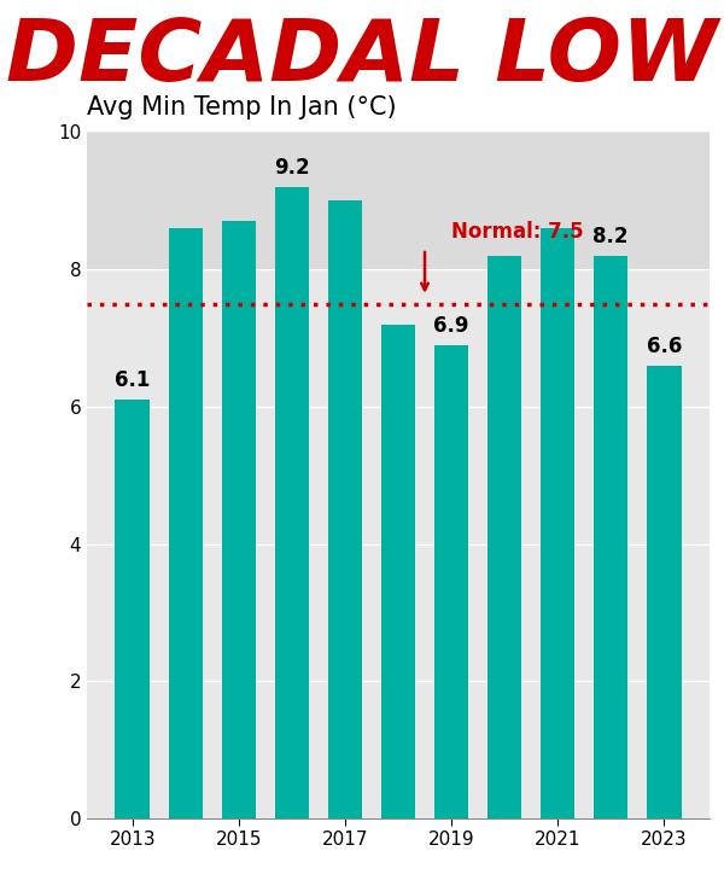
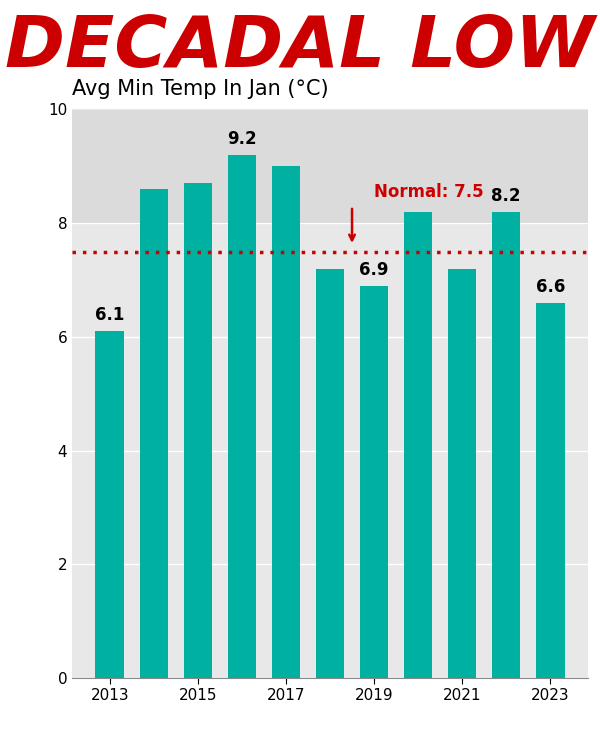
2021: 8.6 -> 7.2
